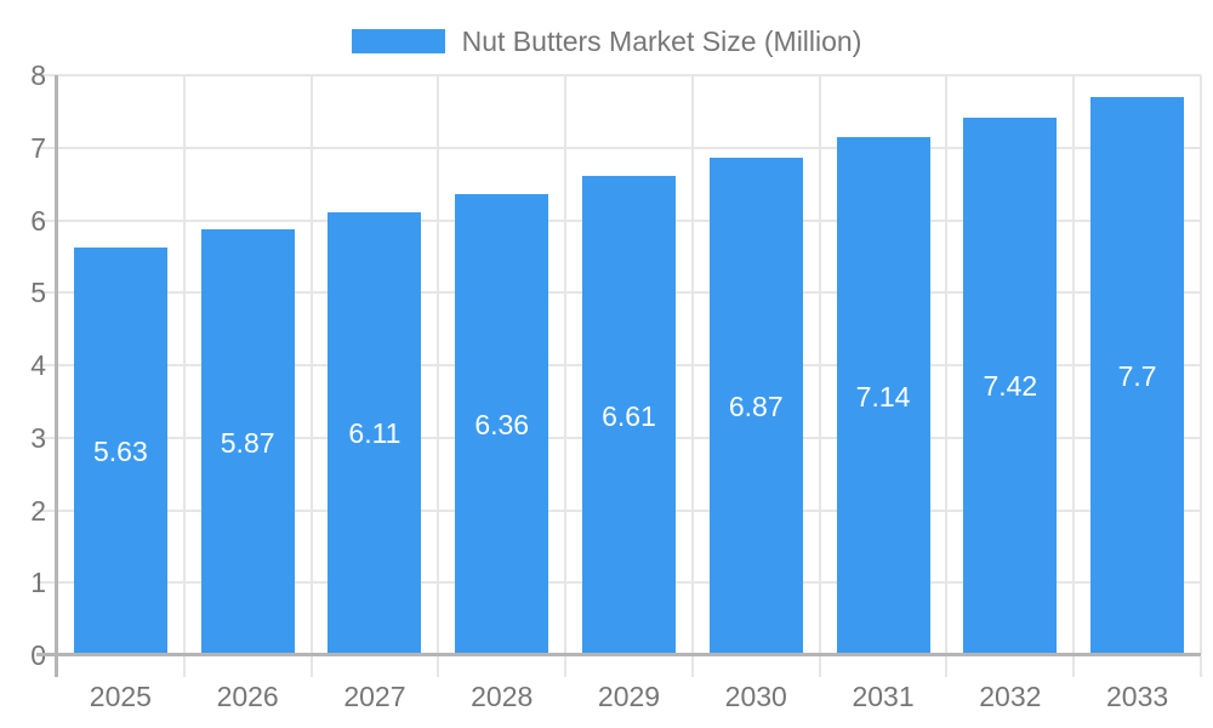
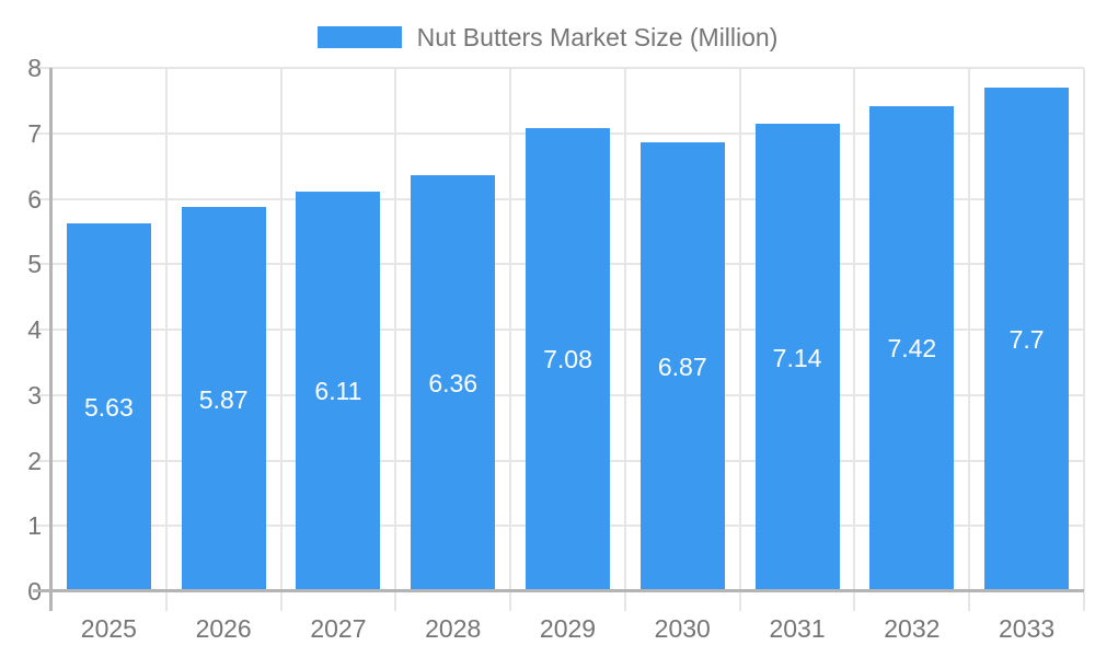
2029: 6.61 -> 7.08
